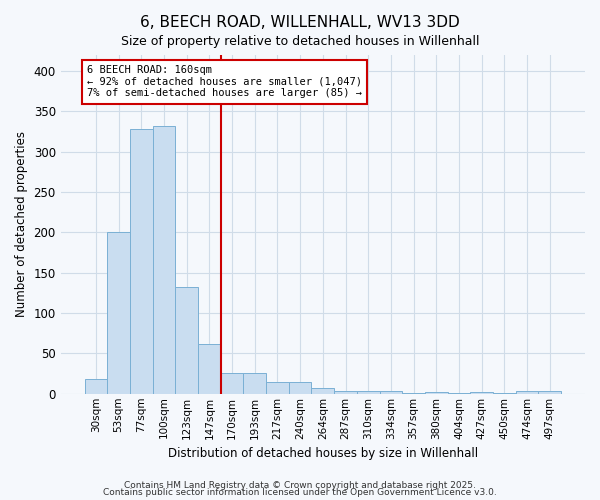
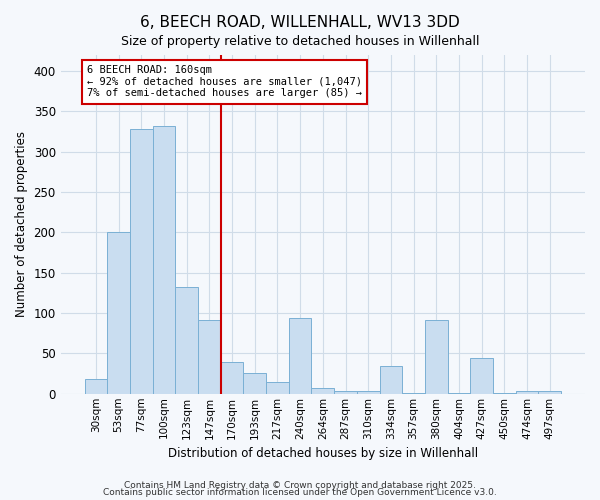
147sqm: 62 -> 92
170sqm: 26 -> 40
240sqm: 15 -> 94
334sqm: 3 -> 34
380sqm: 2 -> 92
427sqm: 2 -> 44
